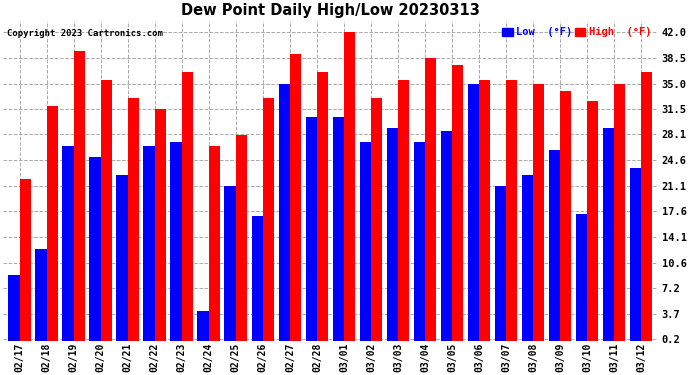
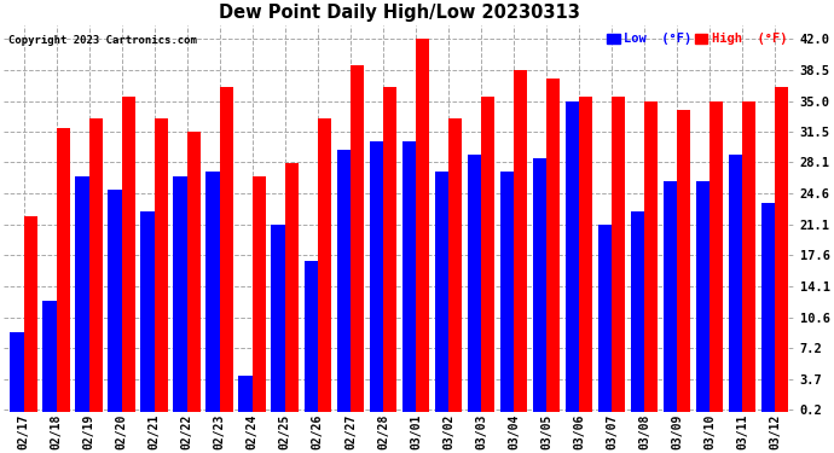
High (°F)/02/19: 39.4 -> 33.0
Low (°F)/02/27: 35.0 -> 29.5
Low (°F)/03/10: 17.2 -> 26.0
High (°F)/03/10: 32.6 -> 35.0
